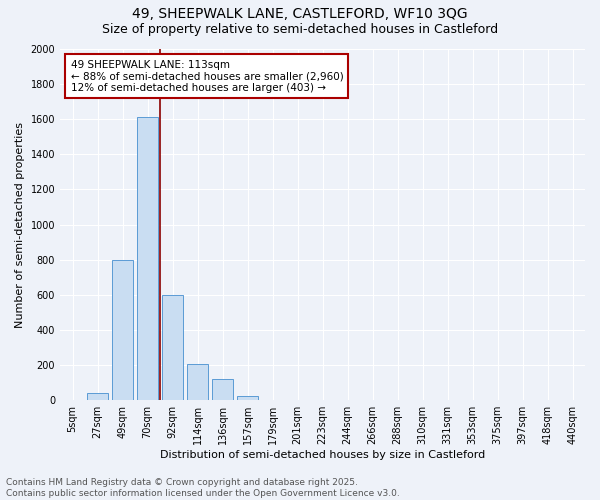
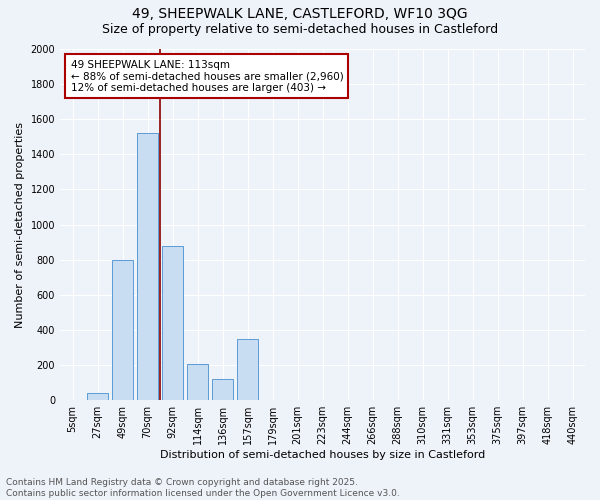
70sqm: 1610 -> 1520
92sqm: 600 -> 880
157sqm: 20 -> 350
